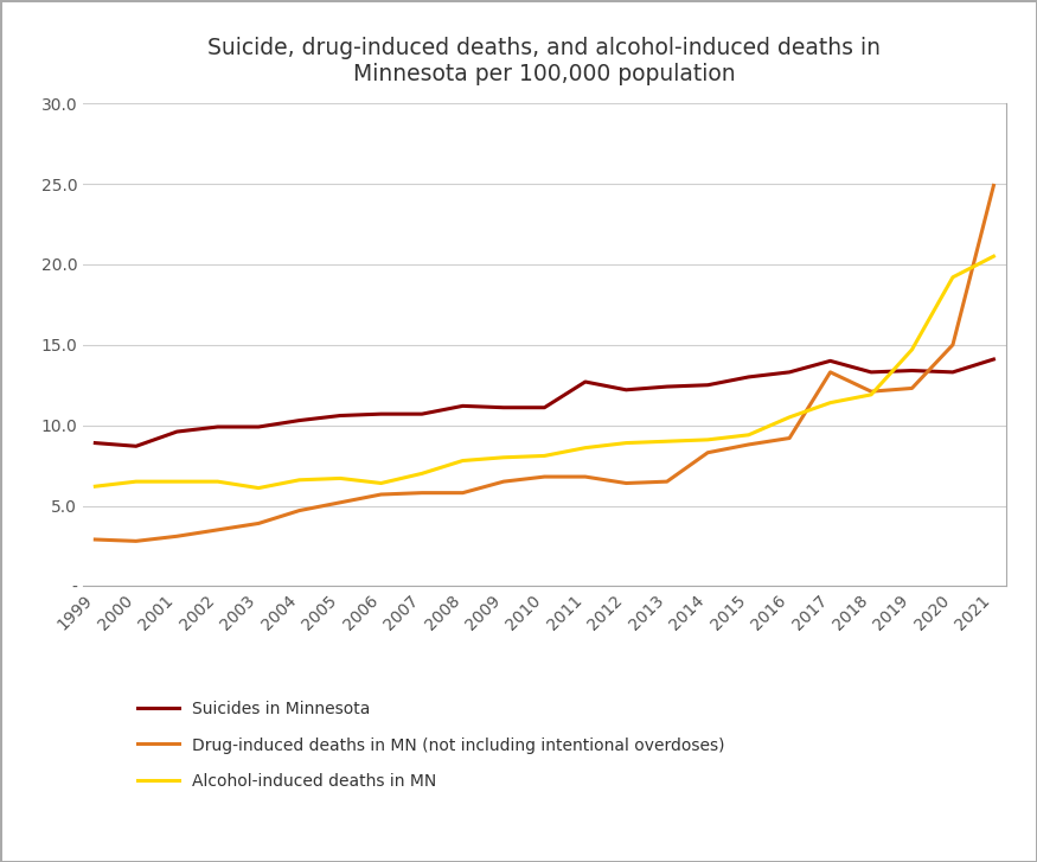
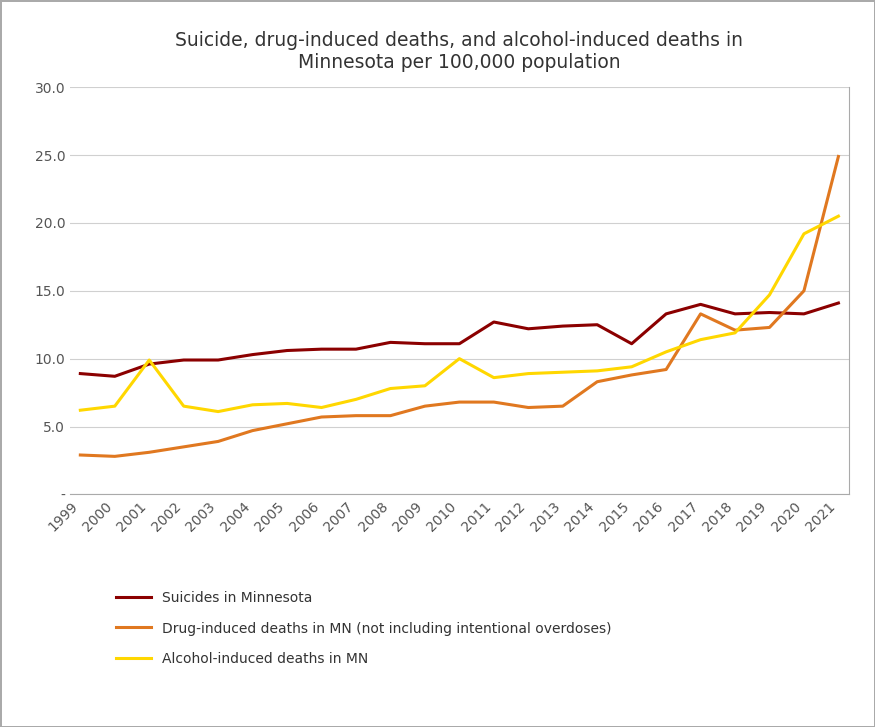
Alcohol-induced deaths in MN/2001: 6.5 -> 9.9
Alcohol-induced deaths in MN/2010: 8.1 -> 10.0
Suicides in Minnesota/2015: 13.0 -> 11.1
